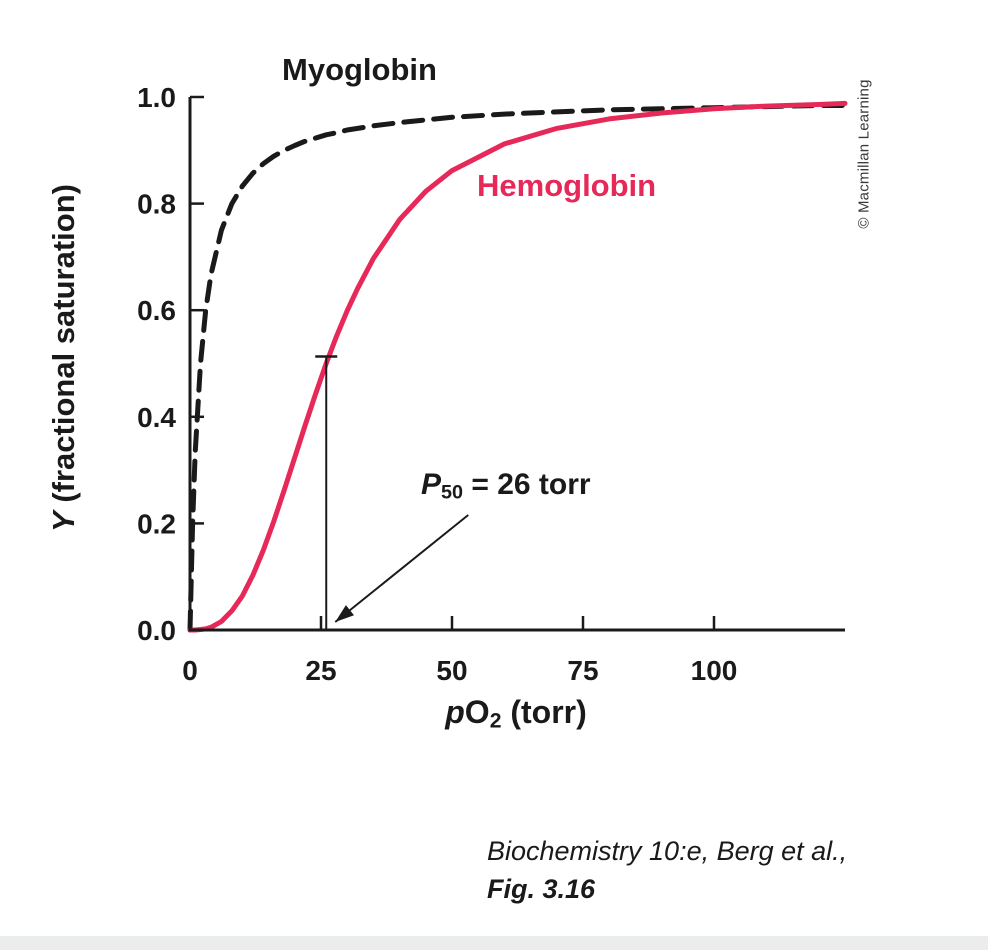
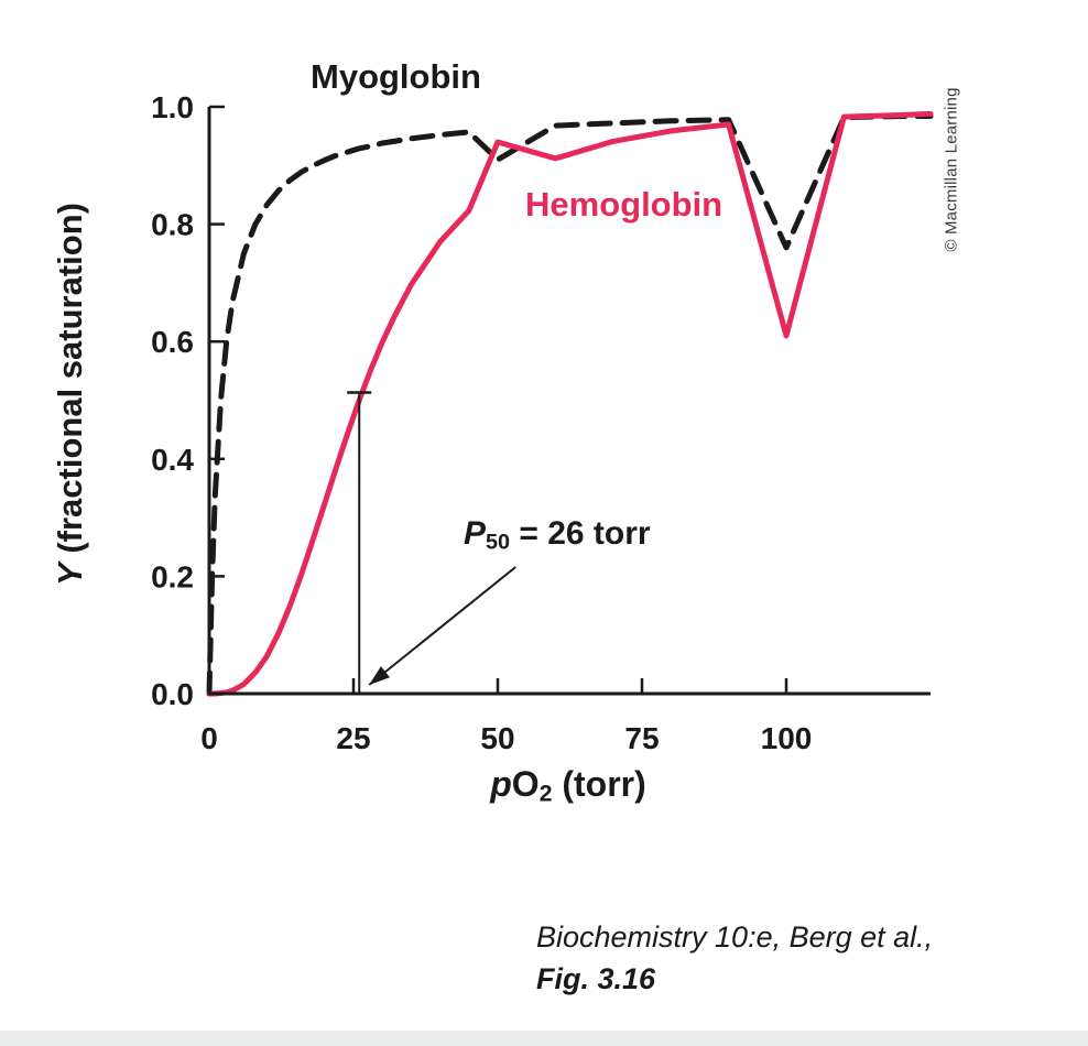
Myoglobin/50: 0.96 -> 0.91
Hemoglobin/50: 0.86 -> 0.94
Myoglobin/100: 0.98 -> 0.76
Hemoglobin/100: 0.98 -> 0.61
